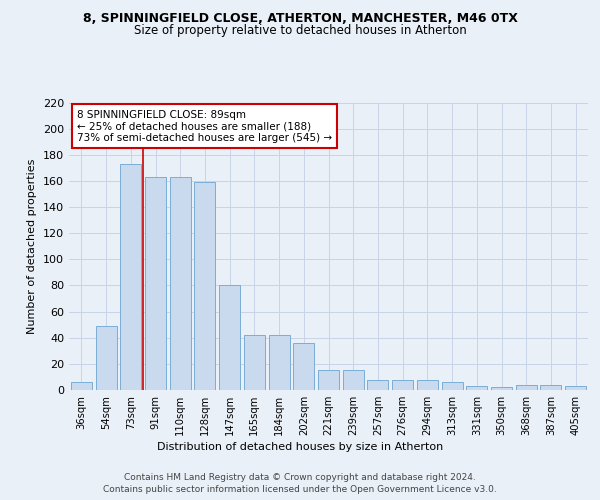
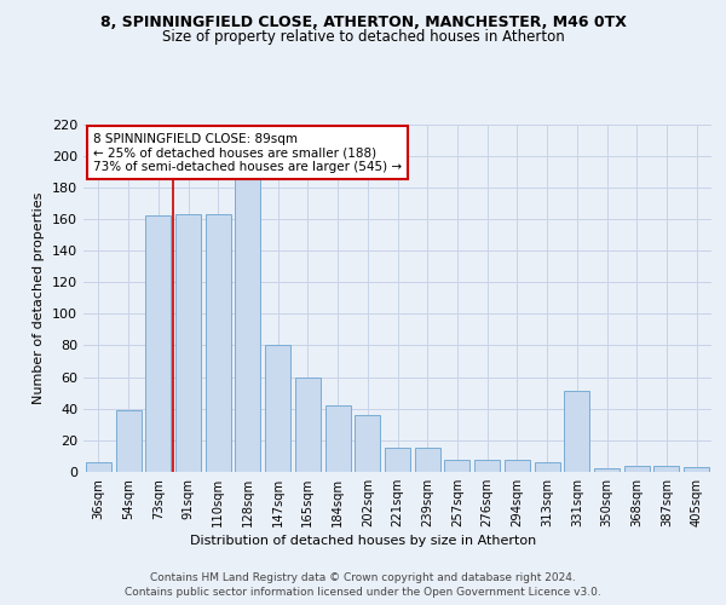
54sqm: 49 -> 39
73sqm: 173 -> 162
128sqm: 159 -> 185
165sqm: 42 -> 60
331sqm: 3 -> 51
